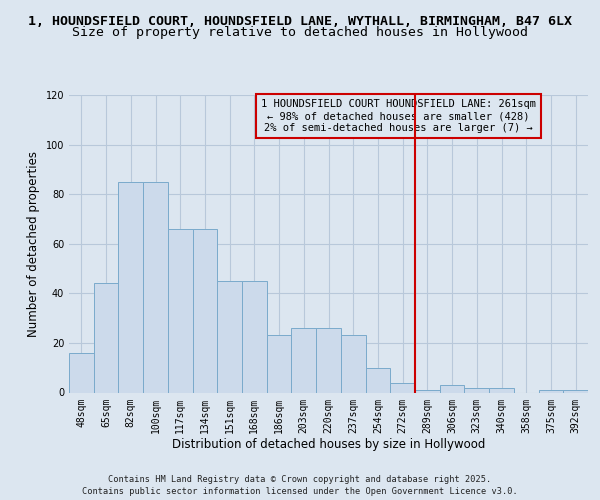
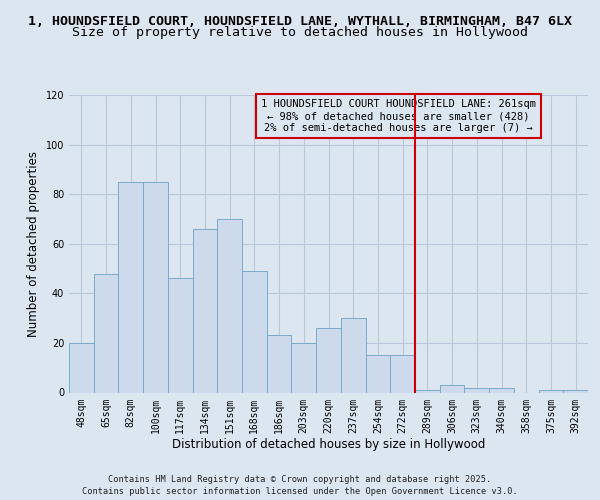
48sqm: 16 -> 20
65sqm: 44 -> 48
117sqm: 66 -> 46
151sqm: 45 -> 70
168sqm: 45 -> 49
203sqm: 26 -> 20
237sqm: 23 -> 30
254sqm: 10 -> 15
272sqm: 4 -> 15
